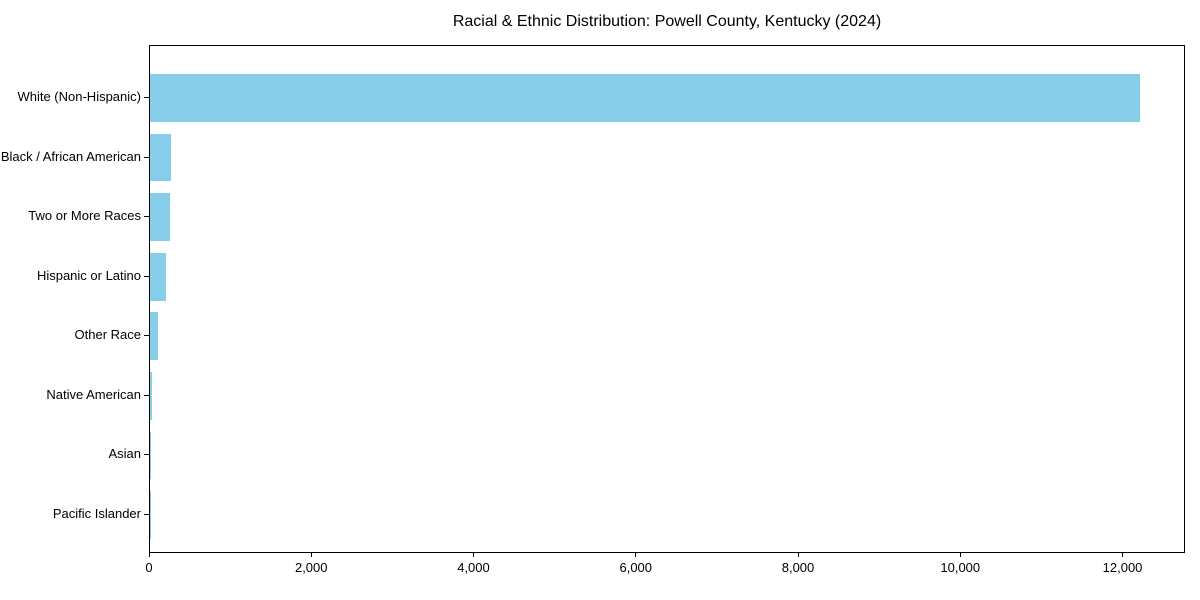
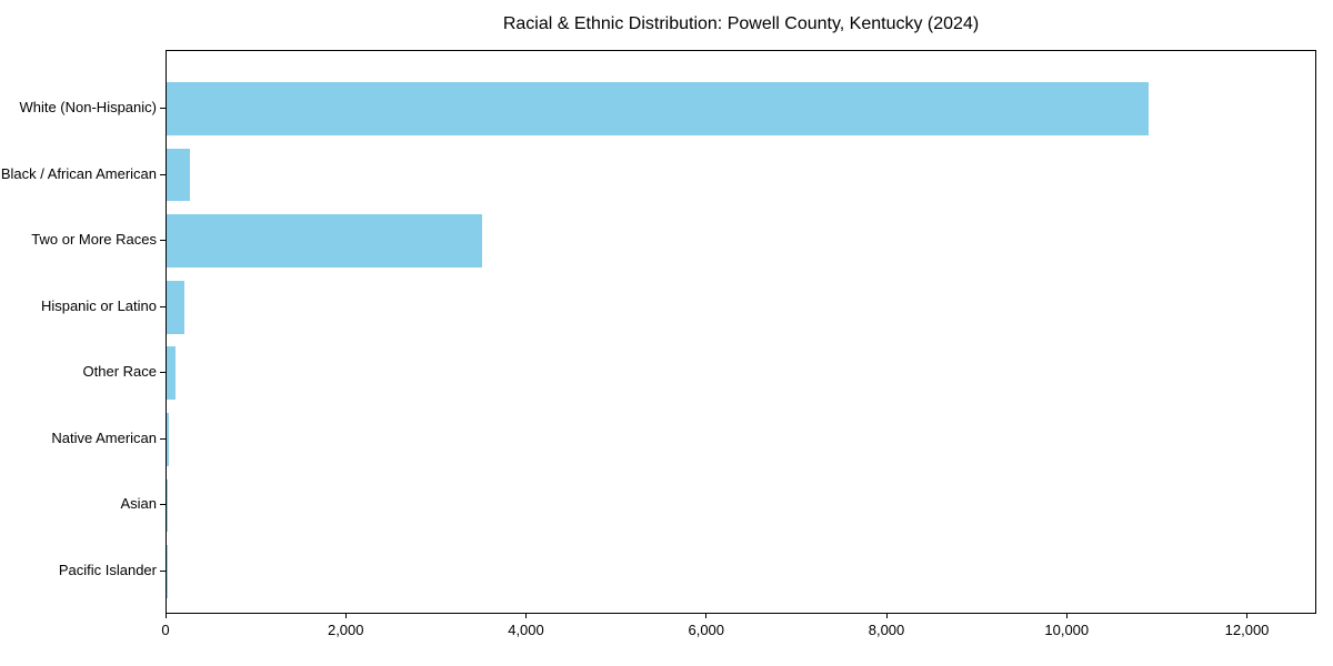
White (Non-Hispanic): 12200 -> 10900
Two or More Races: 200 -> 3500
